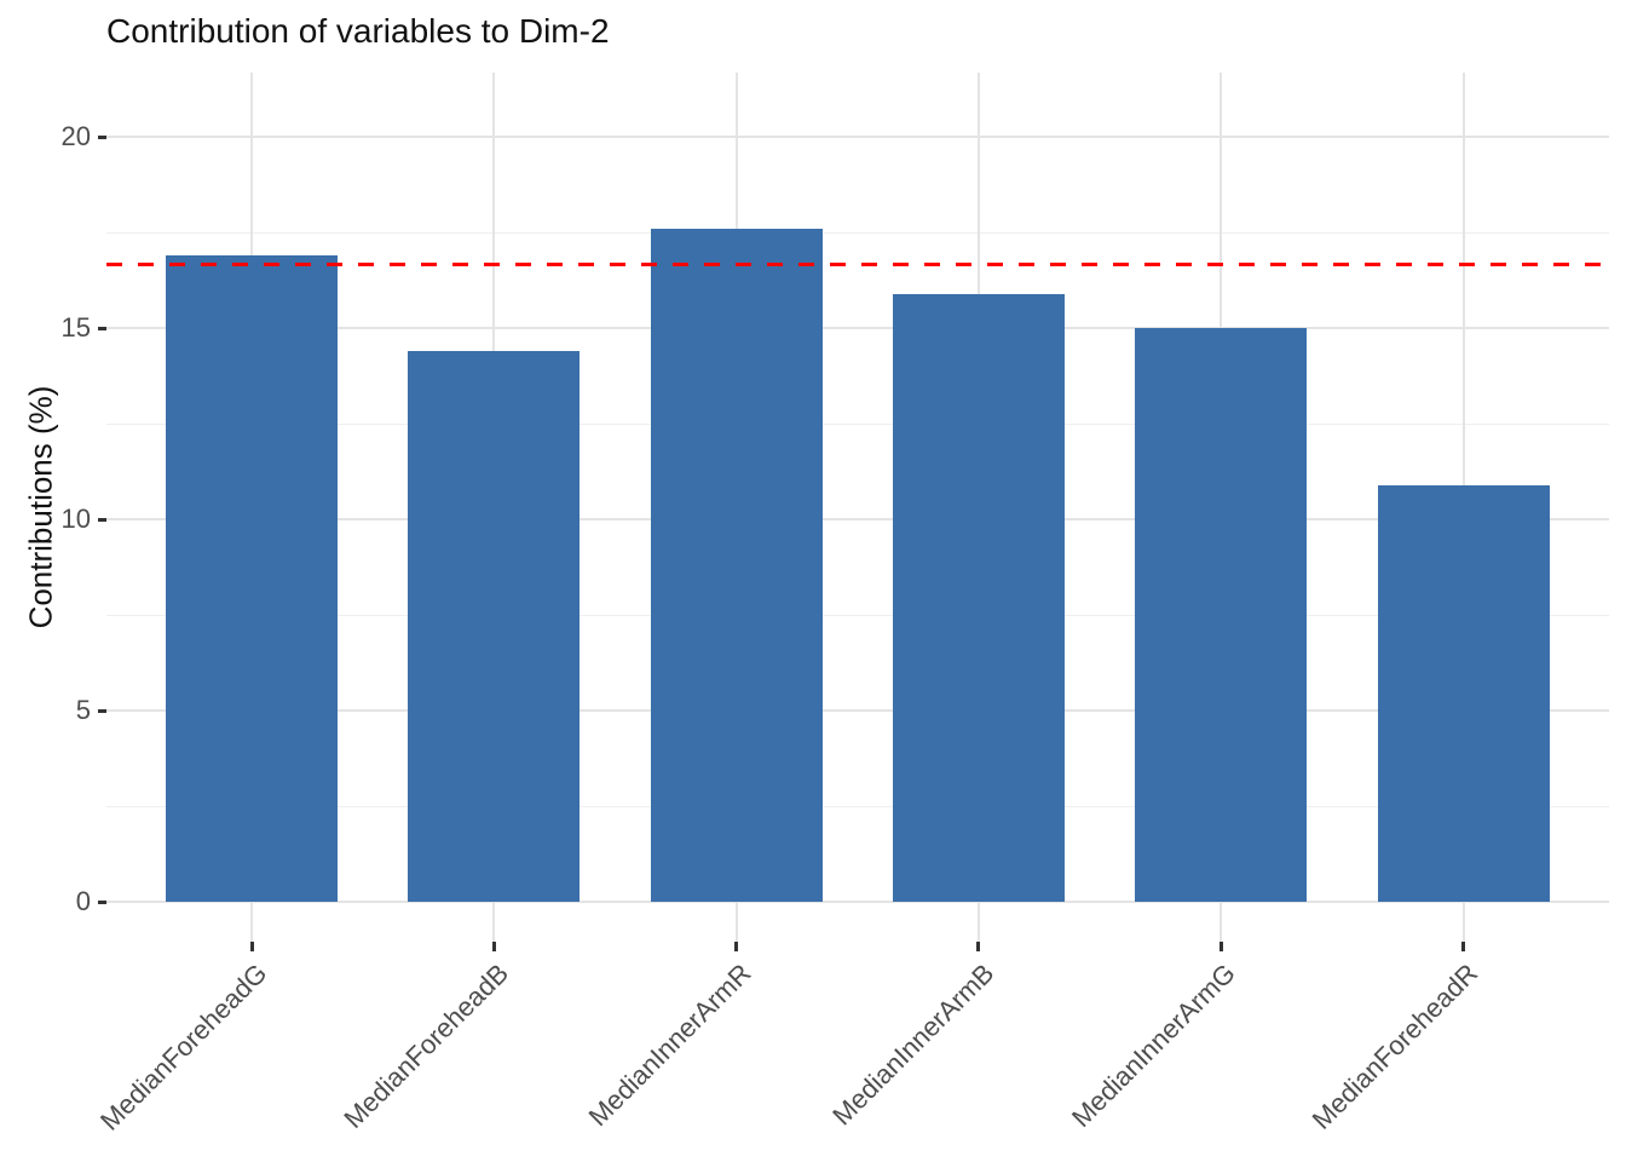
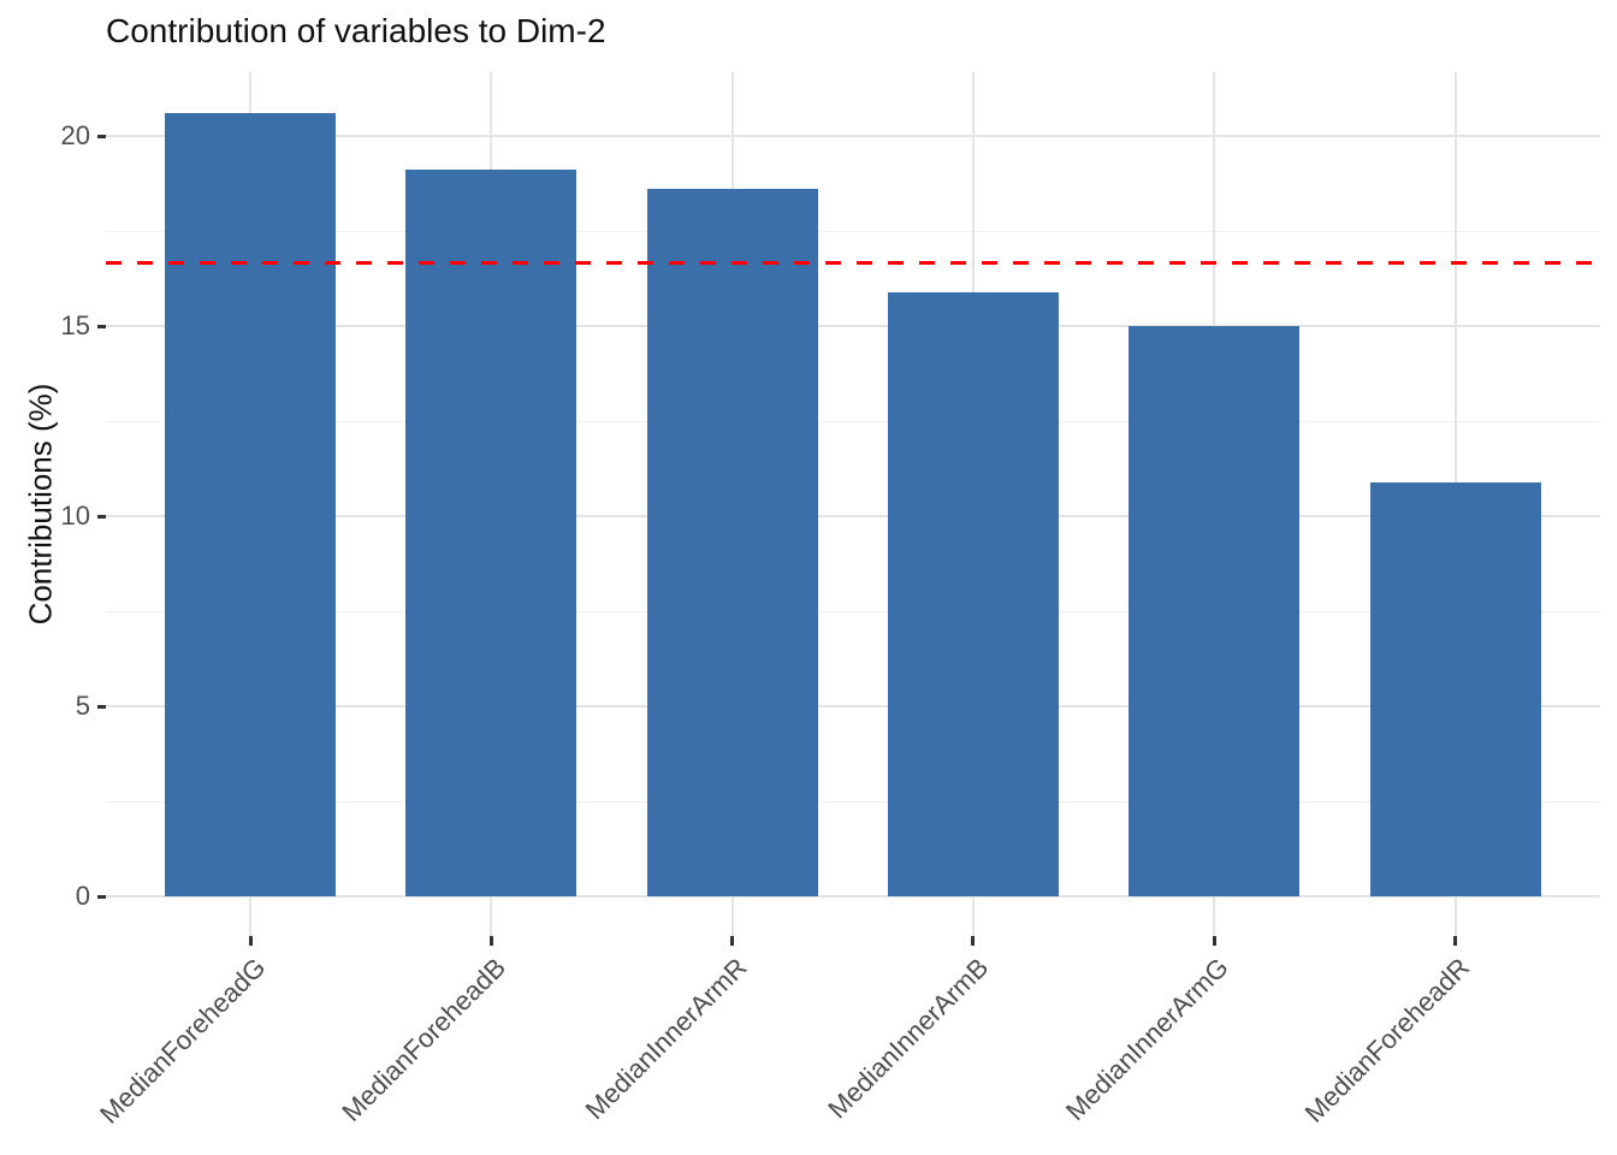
MedianForeheadG: 16.9 -> 20.6
MedianForeheadB: 14.4 -> 19.1
MedianInnerArmR: 17.6 -> 18.6
